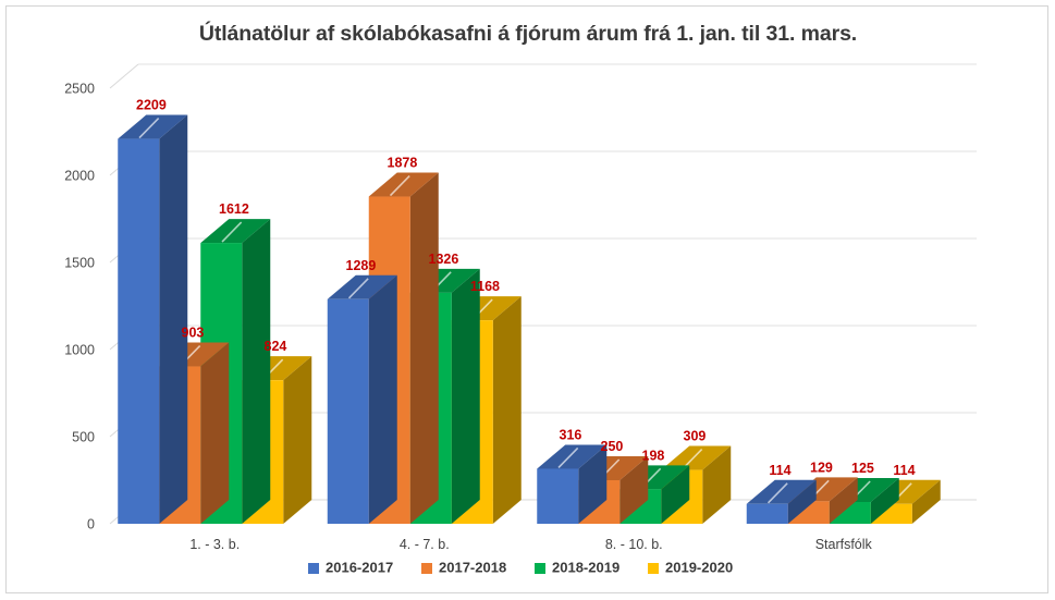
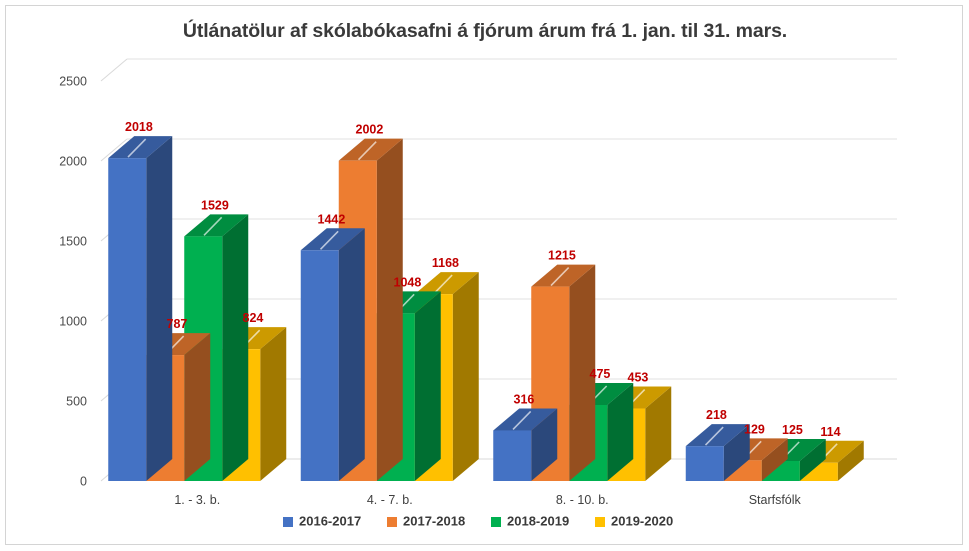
2016-2017/1. - 3. b.: 2209 -> 2018
2017-2018/1. - 3. b.: 903 -> 787
2018-2019/1. - 3. b.: 1612 -> 1529
2016-2017/4. - 7. b.: 1289 -> 1442
2017-2018/4. - 7. b.: 1878 -> 2002
2018-2019/4. - 7. b.: 1326 -> 1048
2017-2018/8. - 10. b.: 250 -> 1215
2018-2019/8. - 10. b.: 198 -> 475
2019-2020/8. - 10. b.: 309 -> 453
2016-2017/Starfsfólk: 114 -> 218
